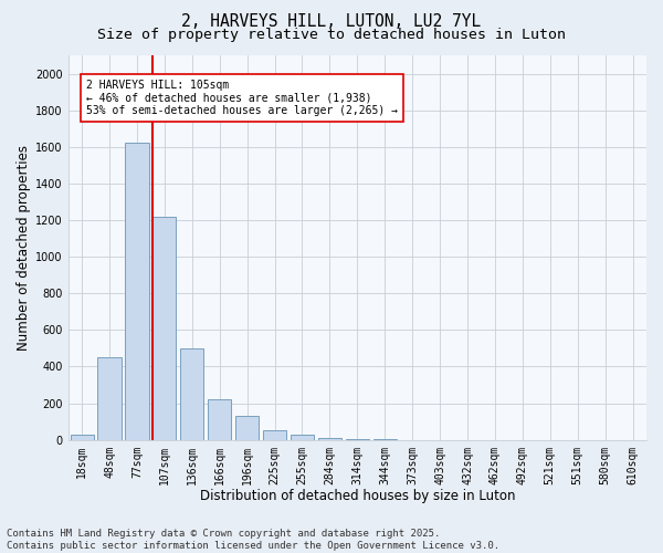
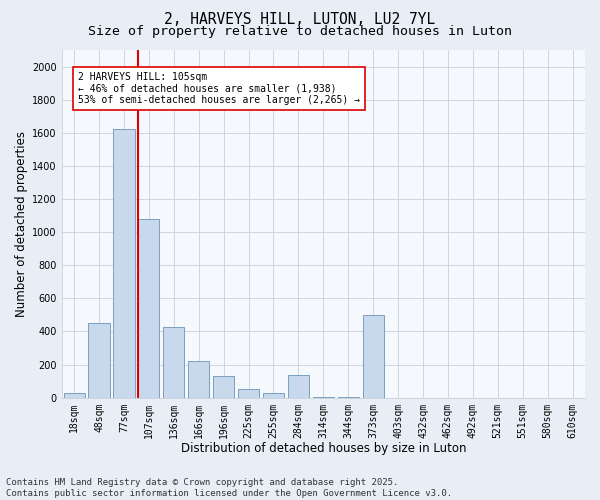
107sqm: 1220 -> 1080
136sqm: 500 -> 430
284sqm: 10 -> 140
373sqm: 0 -> 500
